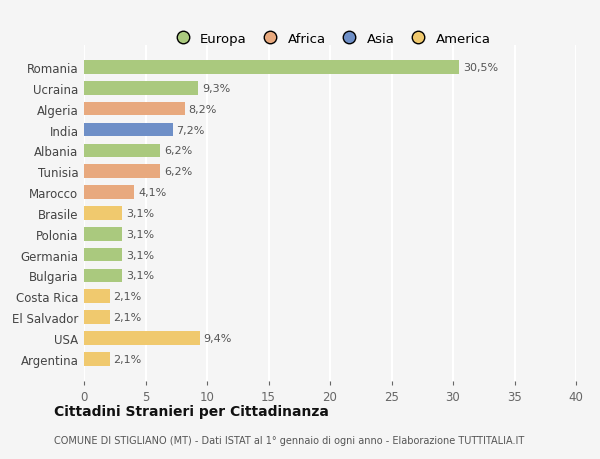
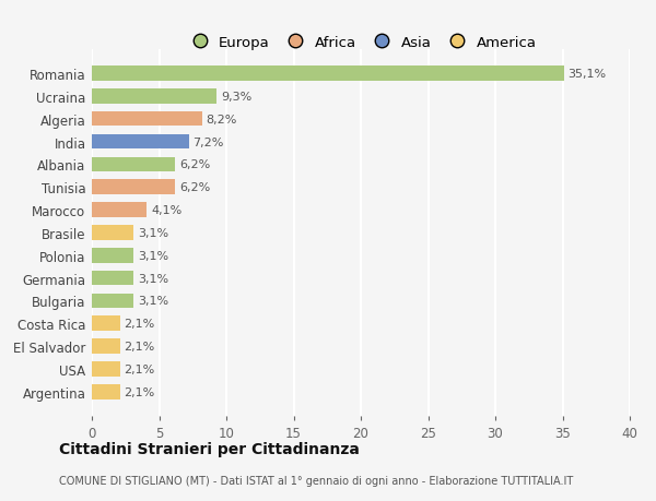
Romania: 30,5% -> 35,1%
USA: 9,4% -> 2,1%
